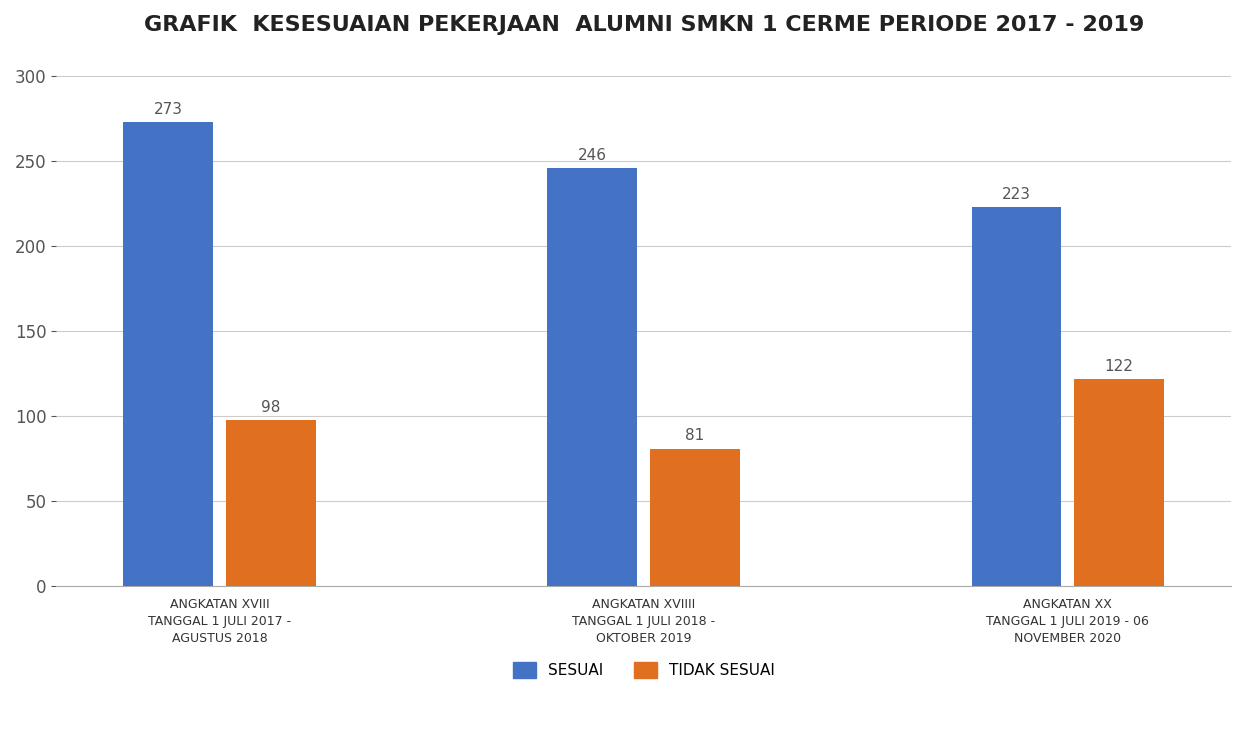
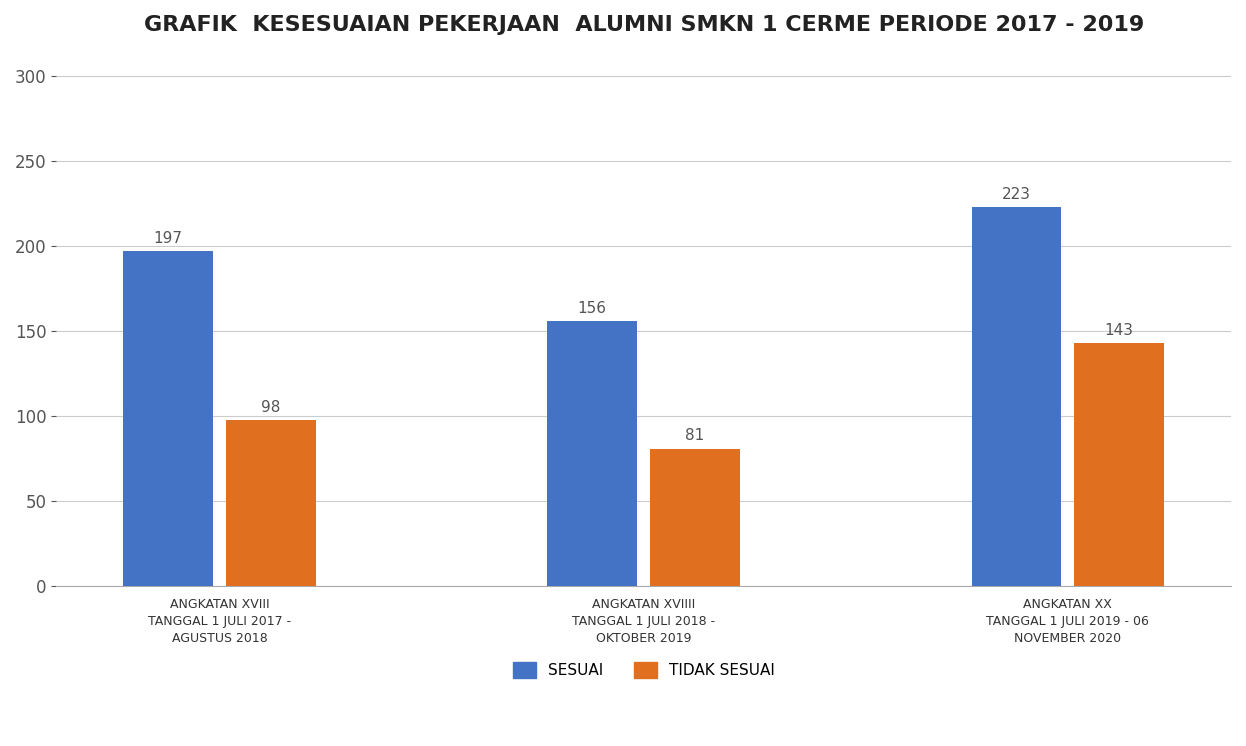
SESUAI/ANGKATAN XVIII TANGGAL 1 JULI 2017 - AGUSTUS 2018: 273 -> 197
SESUAI/ANGKATAN XVIIII TANGGAL 1 JULI 2018 - OKTOBER 2019: 246 -> 156
TIDAK SESUAI/ANGKATAN XX TANGGAL 1 JULI 2019 - 06 NOVEMBER 2020: 122 -> 143
